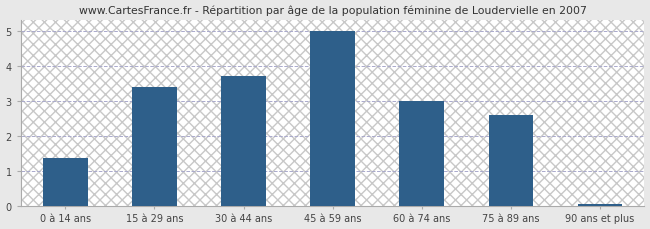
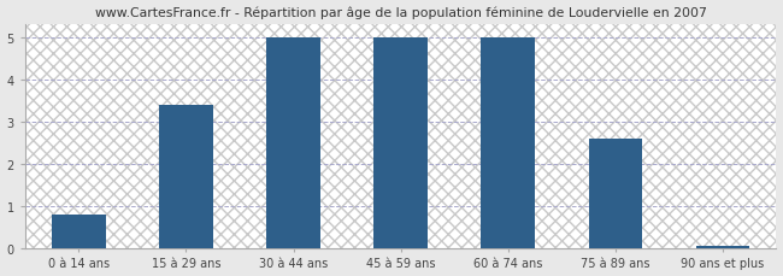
0 à 14 ans: 1.35 -> 0.80
30 à 44 ans: 3.70 -> 5.00
60 à 74 ans: 3.00 -> 5.00
